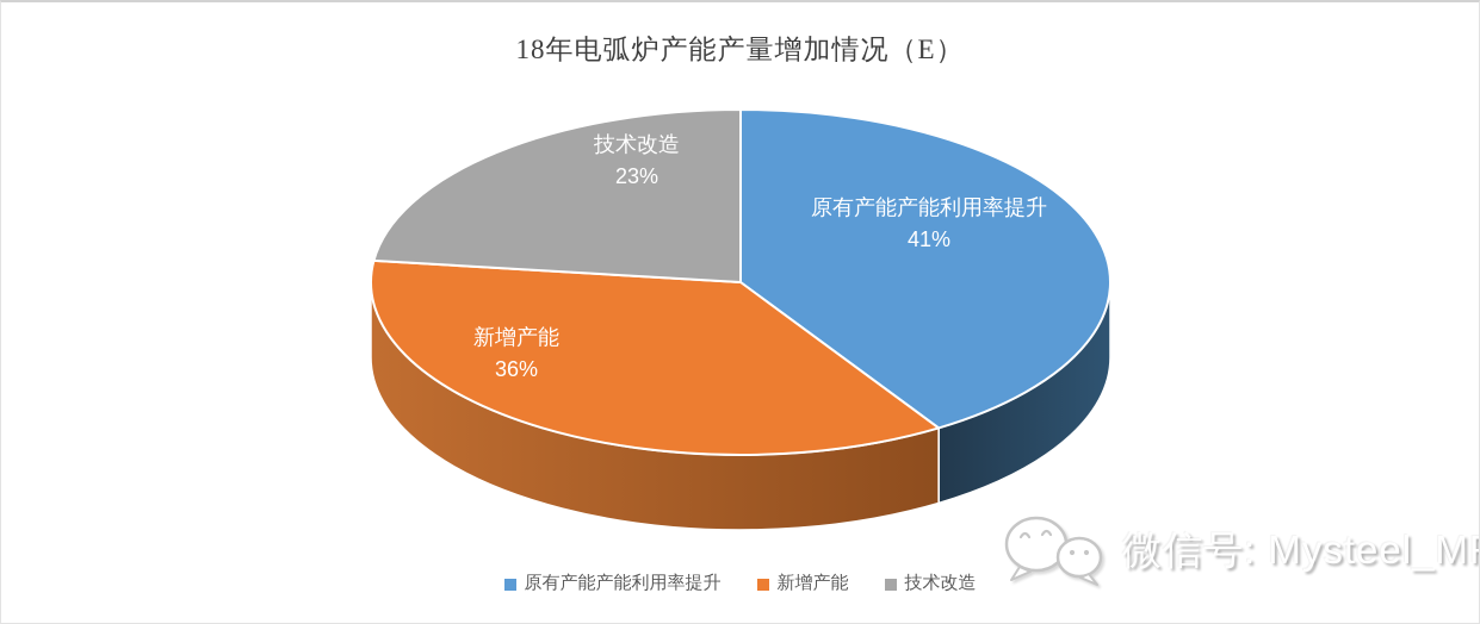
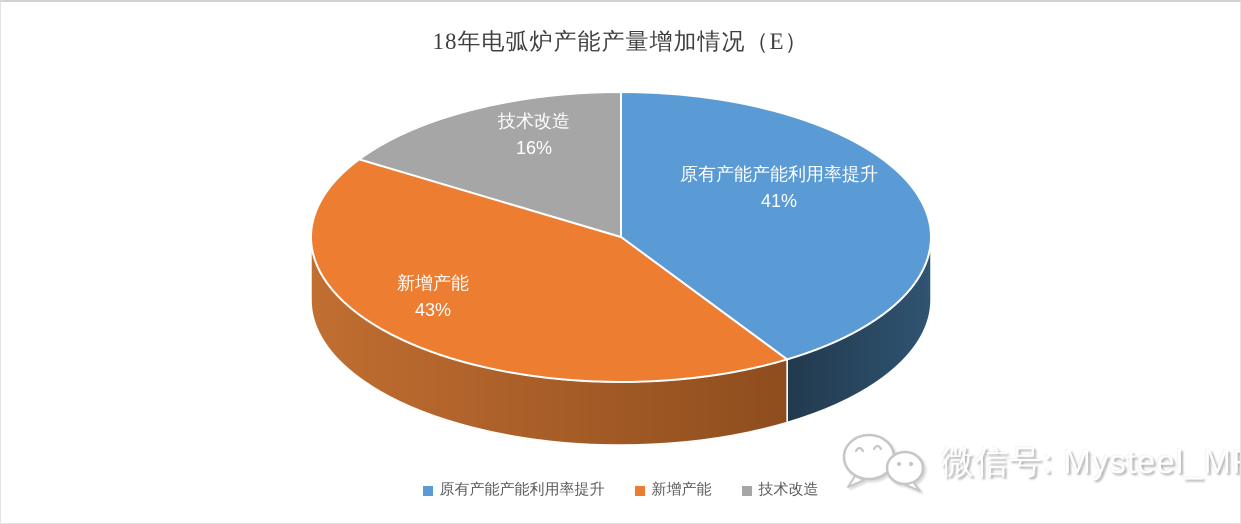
新增产能: 36% -> 43%
技术改造: 23% -> 16%
